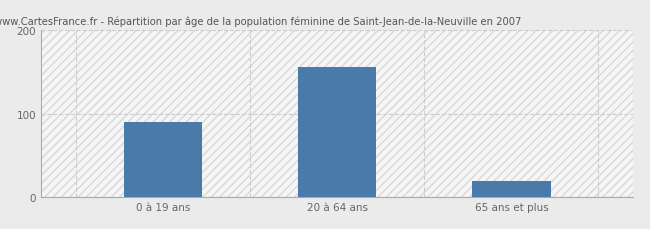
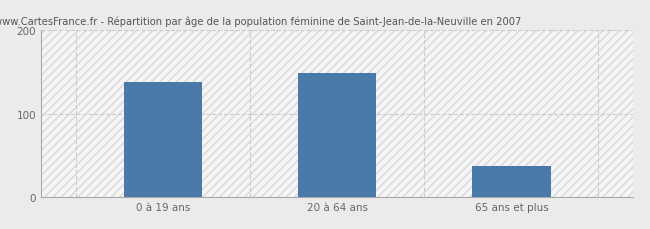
0 à 19 ans: 90 -> 138
20 à 64 ans: 155 -> 148
65 ans et plus: 20 -> 38
